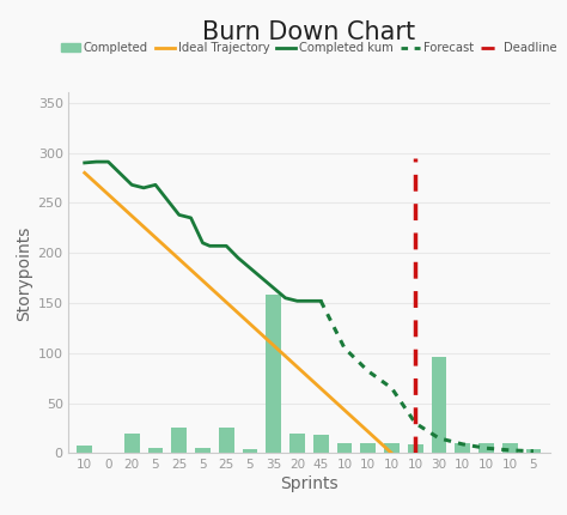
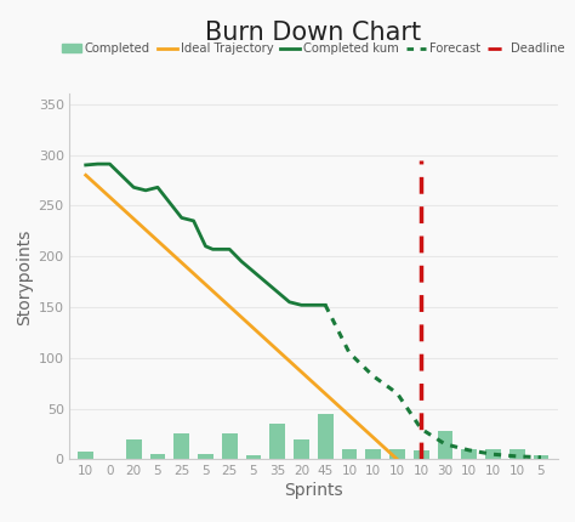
Completed/35: 158 -> 35
Completed/45: 18 -> 45
Completed/30: 96 -> 28
